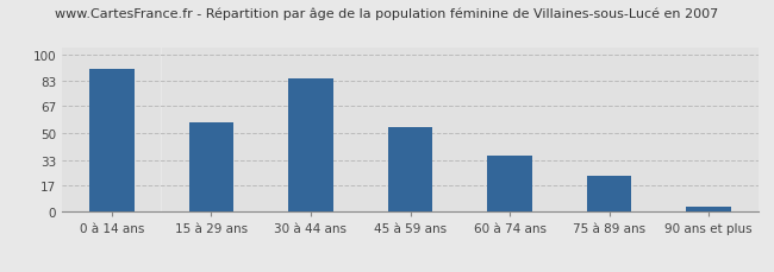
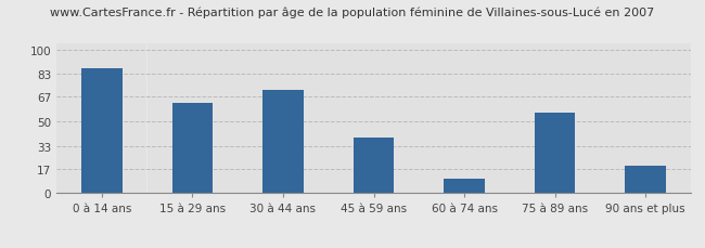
0 à 14 ans: 91 -> 87
15 à 29 ans: 57 -> 63
30 à 44 ans: 85 -> 72
45 à 59 ans: 54 -> 39
60 à 74 ans: 36 -> 10
75 à 89 ans: 23 -> 56
90 ans et plus: 3 -> 19
